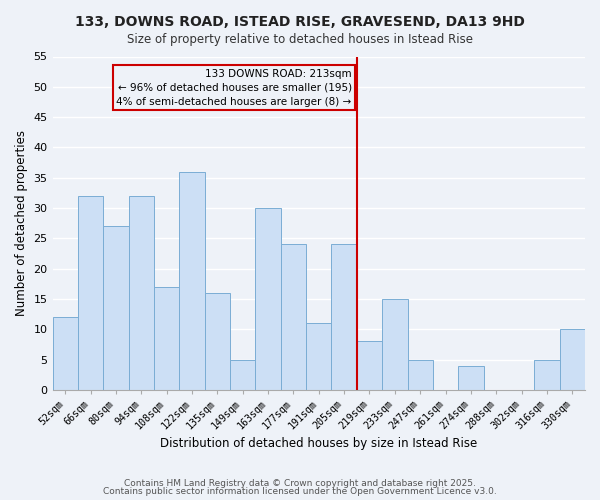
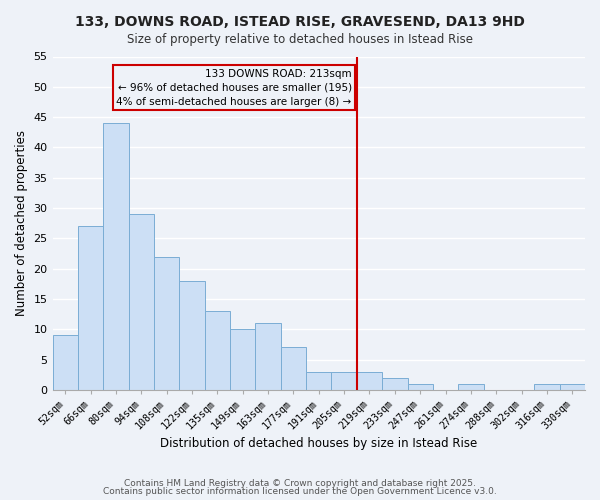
52sqm: 12 -> 9
66sqm: 32 -> 27
80sqm: 27 -> 44
94sqm: 32 -> 29
108sqm: 17 -> 22
122sqm: 36 -> 18
135sqm: 16 -> 13
149sqm: 5 -> 10
163sqm: 30 -> 11
177sqm: 24 -> 7
191sqm: 11 -> 3
205sqm: 24 -> 3
219sqm: 8 -> 3
233sqm: 15 -> 2
247sqm: 5 -> 1
274sqm: 4 -> 1
316sqm: 5 -> 1
330sqm: 10 -> 1
